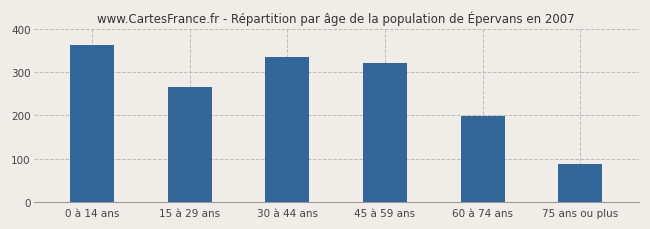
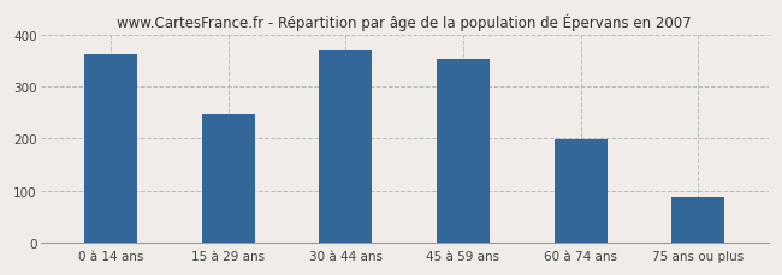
15 à 29 ans: 265 -> 247
30 à 44 ans: 335 -> 368
45 à 59 ans: 320 -> 354
